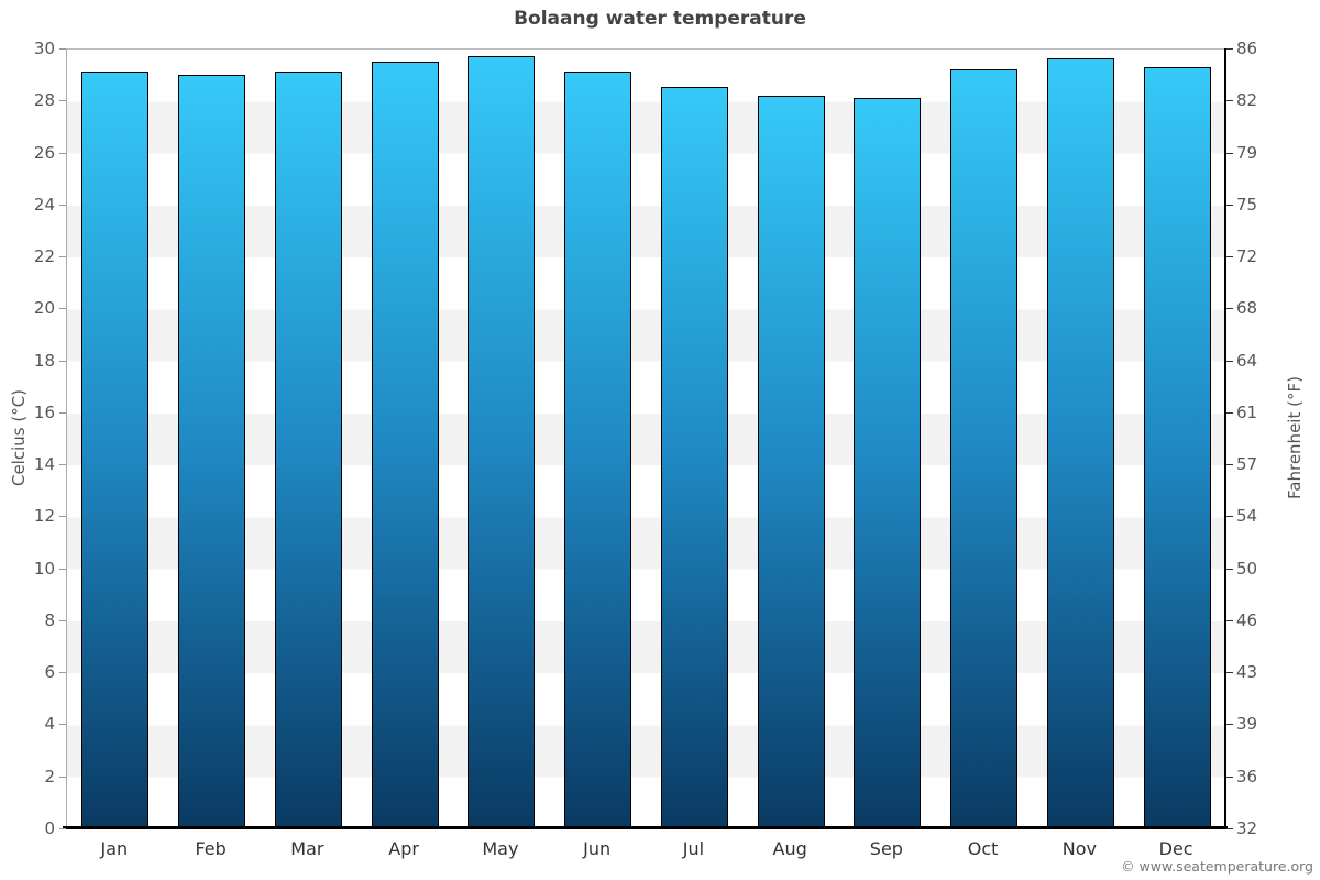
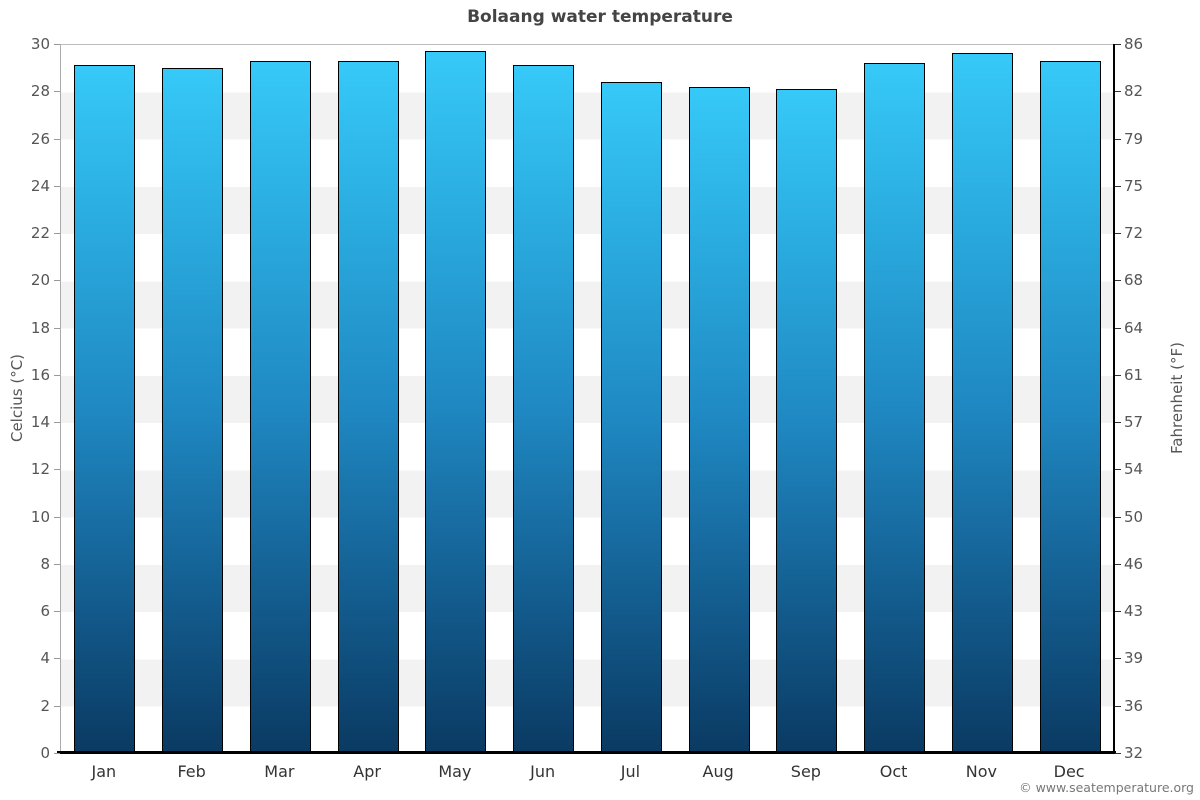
Mar: 29.1 -> 29.3
Apr: 29.5 -> 29.3
Jul: 28.5 -> 28.4
